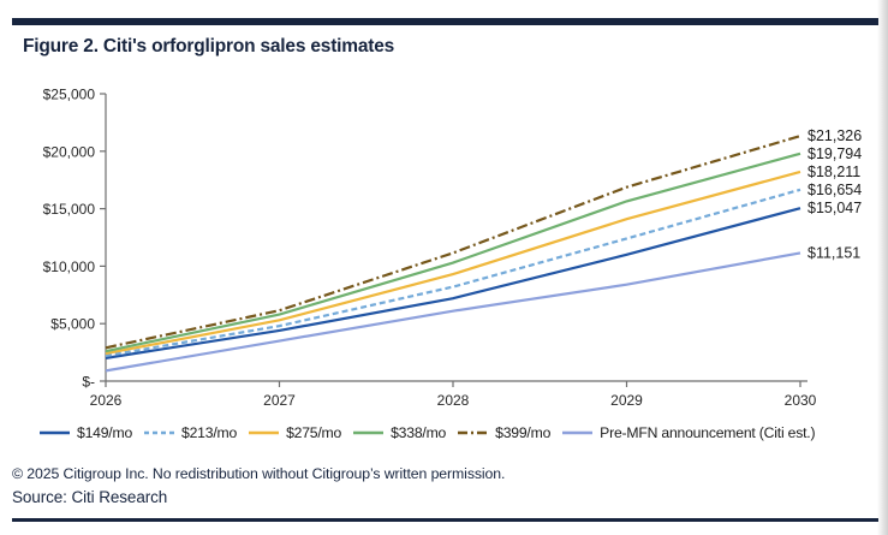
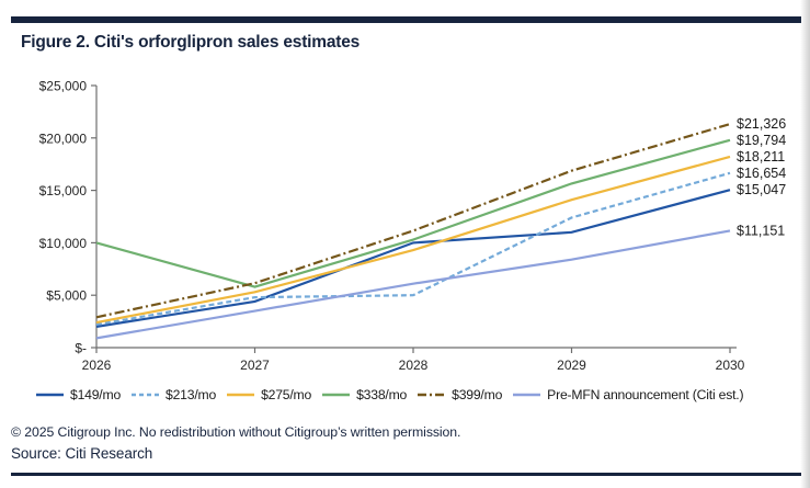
$338/mo/2026: $3000 -> $10000
$149/mo/2028: $7000 -> $10000
$213/mo/2028: $8000 -> $5000
